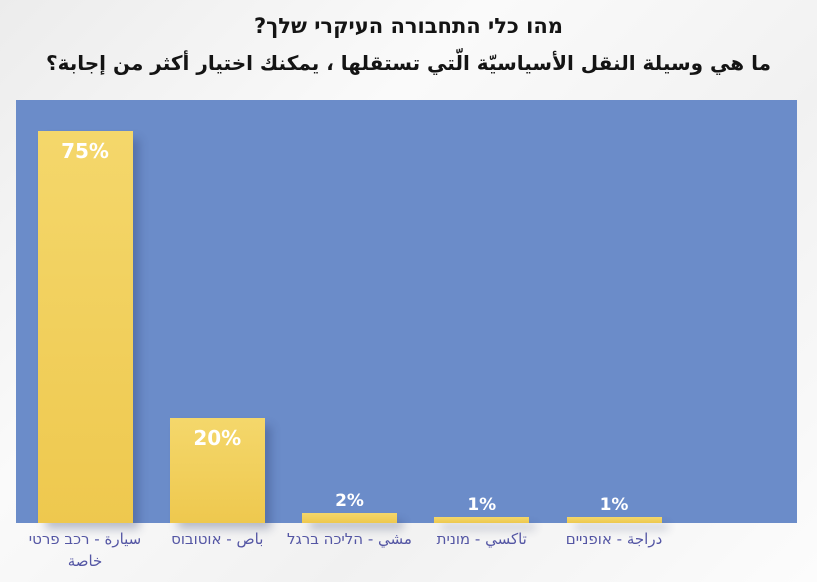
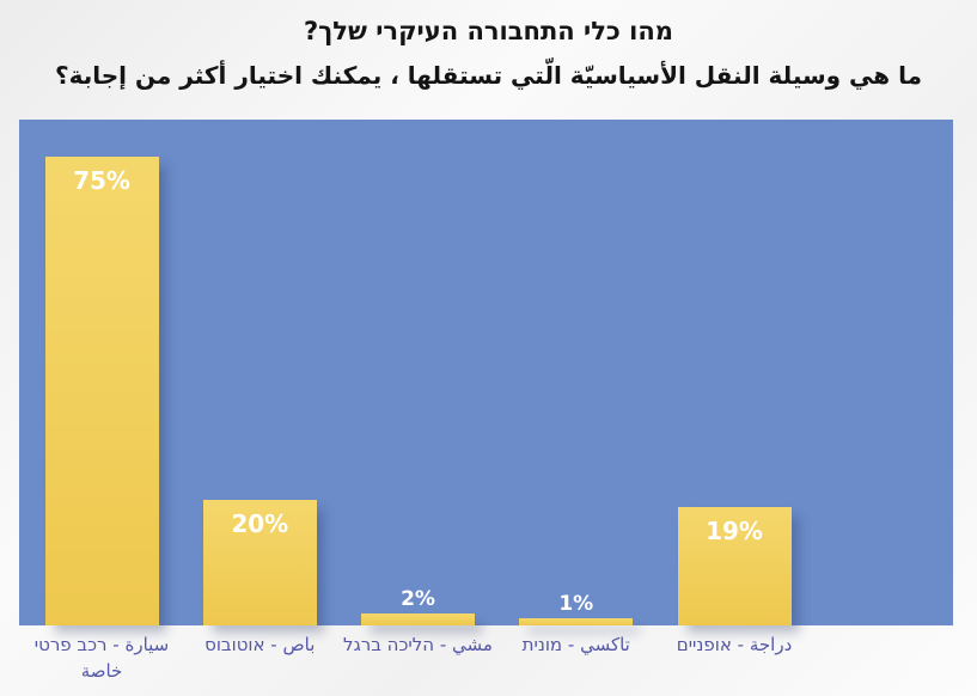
אופניים - دراجة: 1% -> 19%
